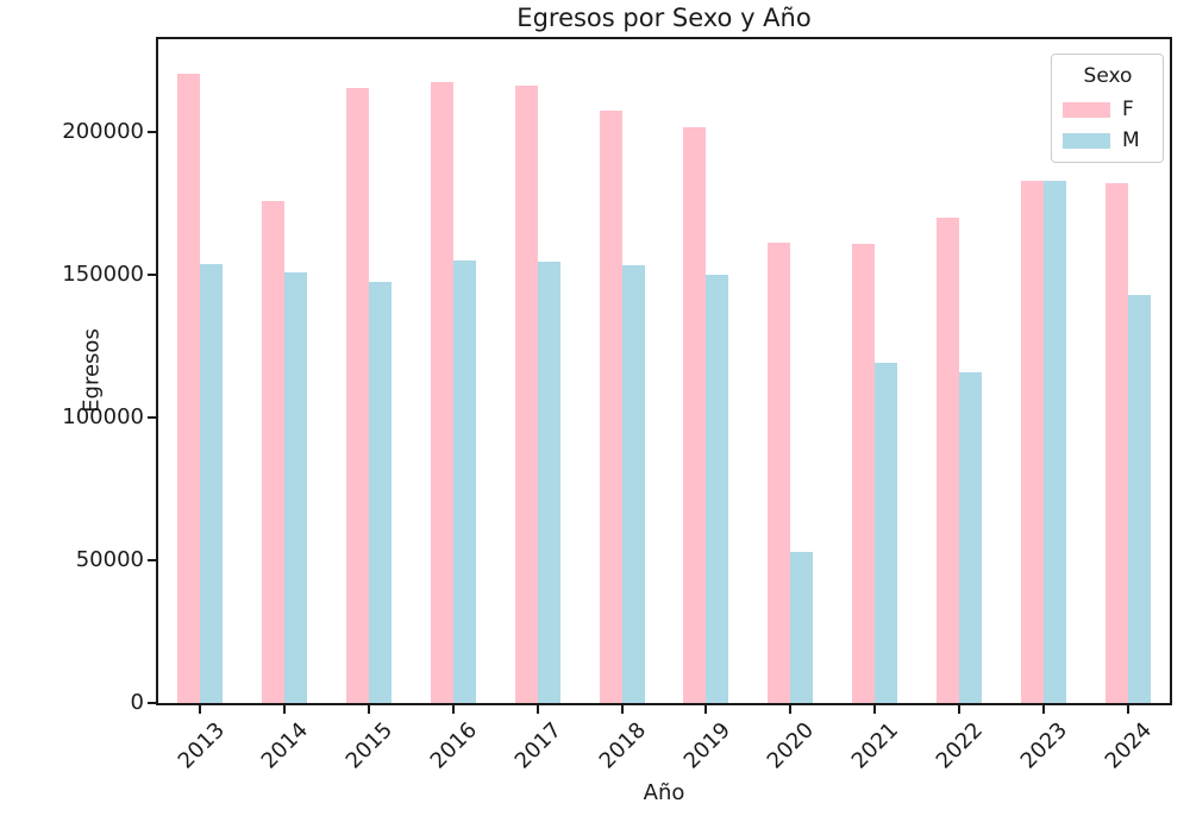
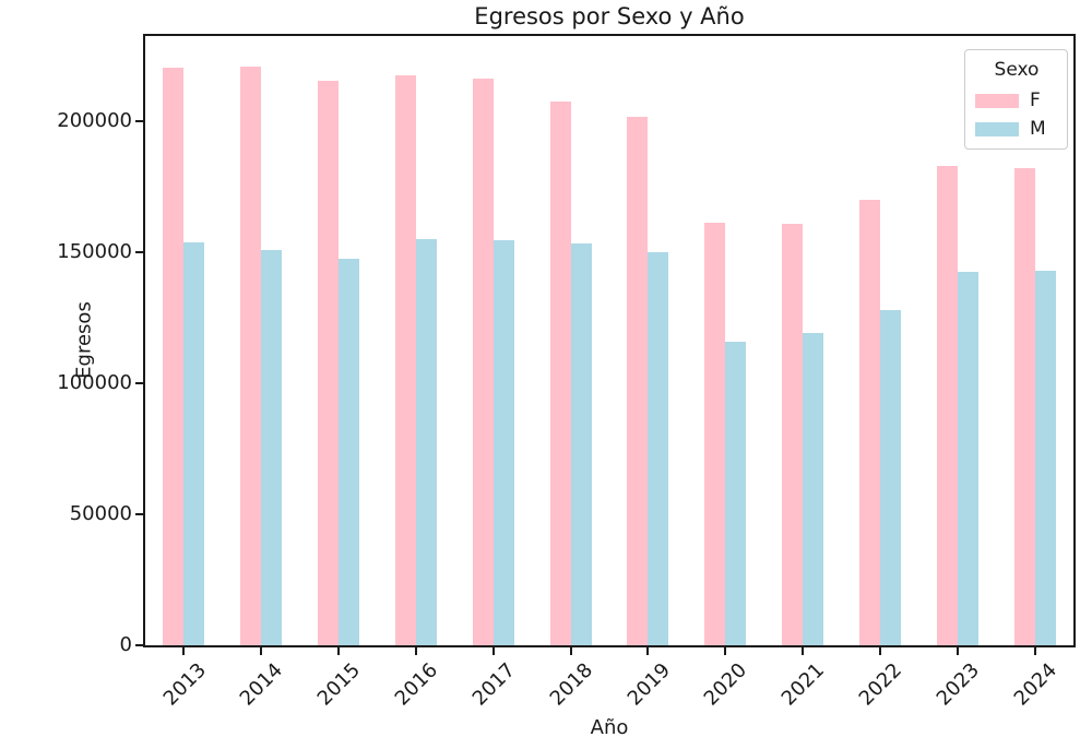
F/2014: 176000 -> 221000
M/2020: 53000 -> 116000
M/2022: 116000 -> 128000
M/2023: 183000 -> 142000
